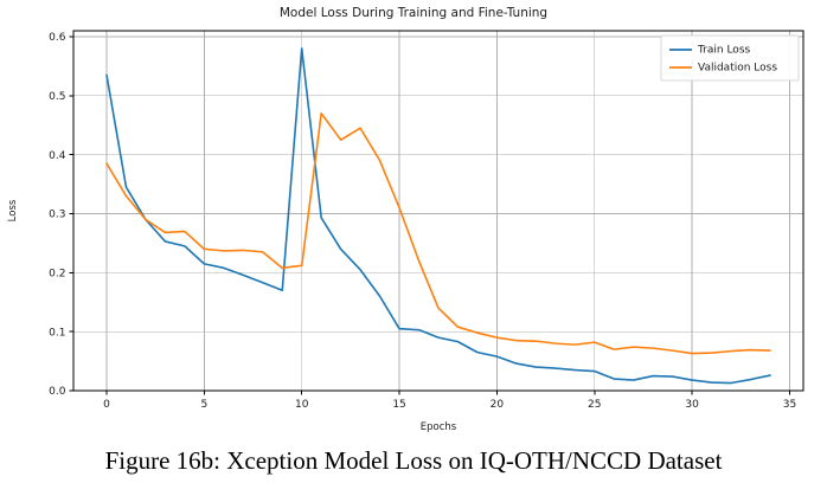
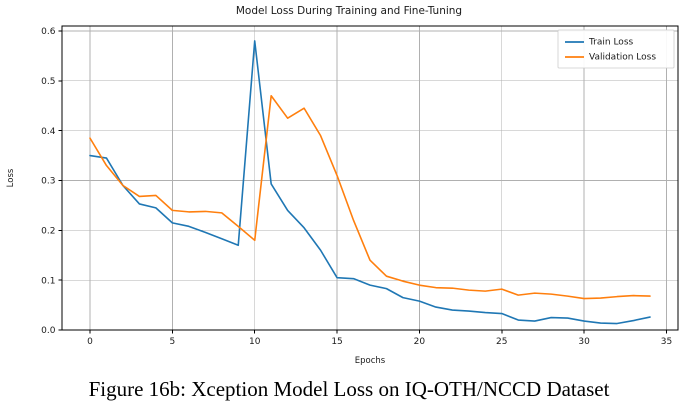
Train Loss/0: 0.54 -> 0.35
Validation Loss/10: 0.21 -> 0.18
